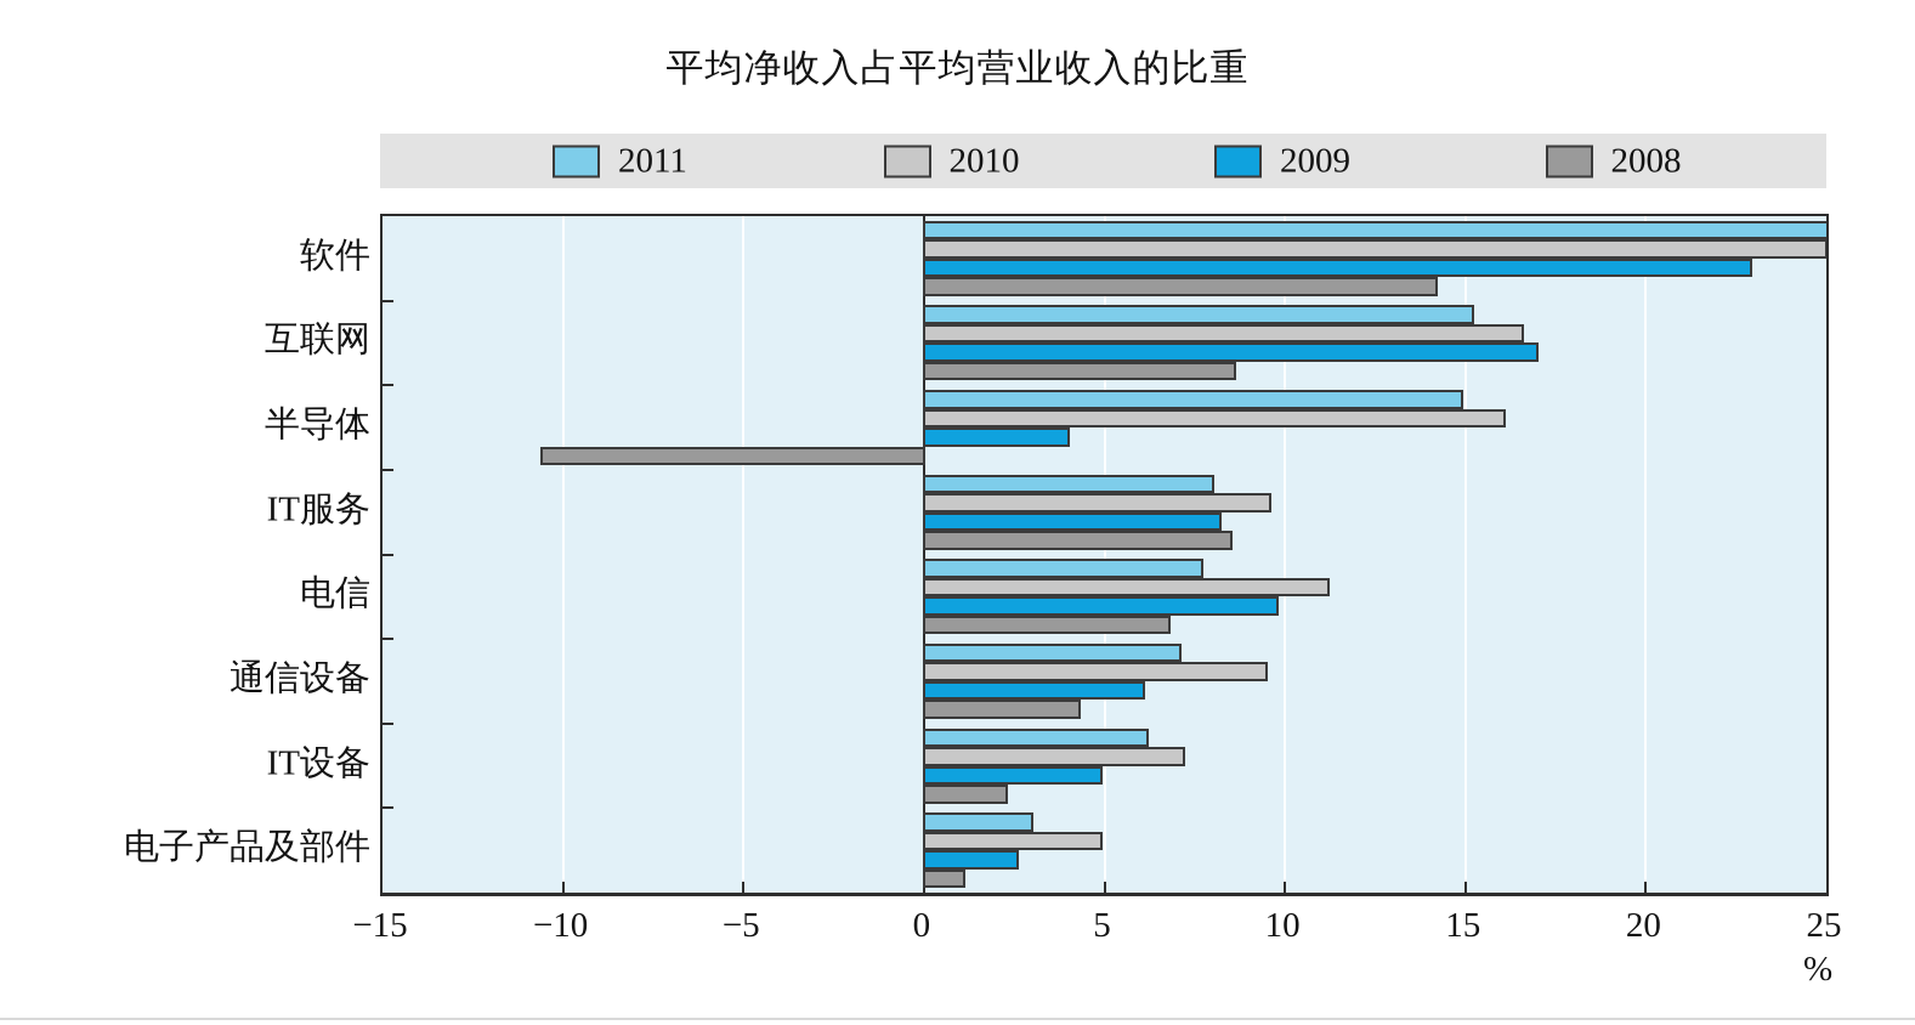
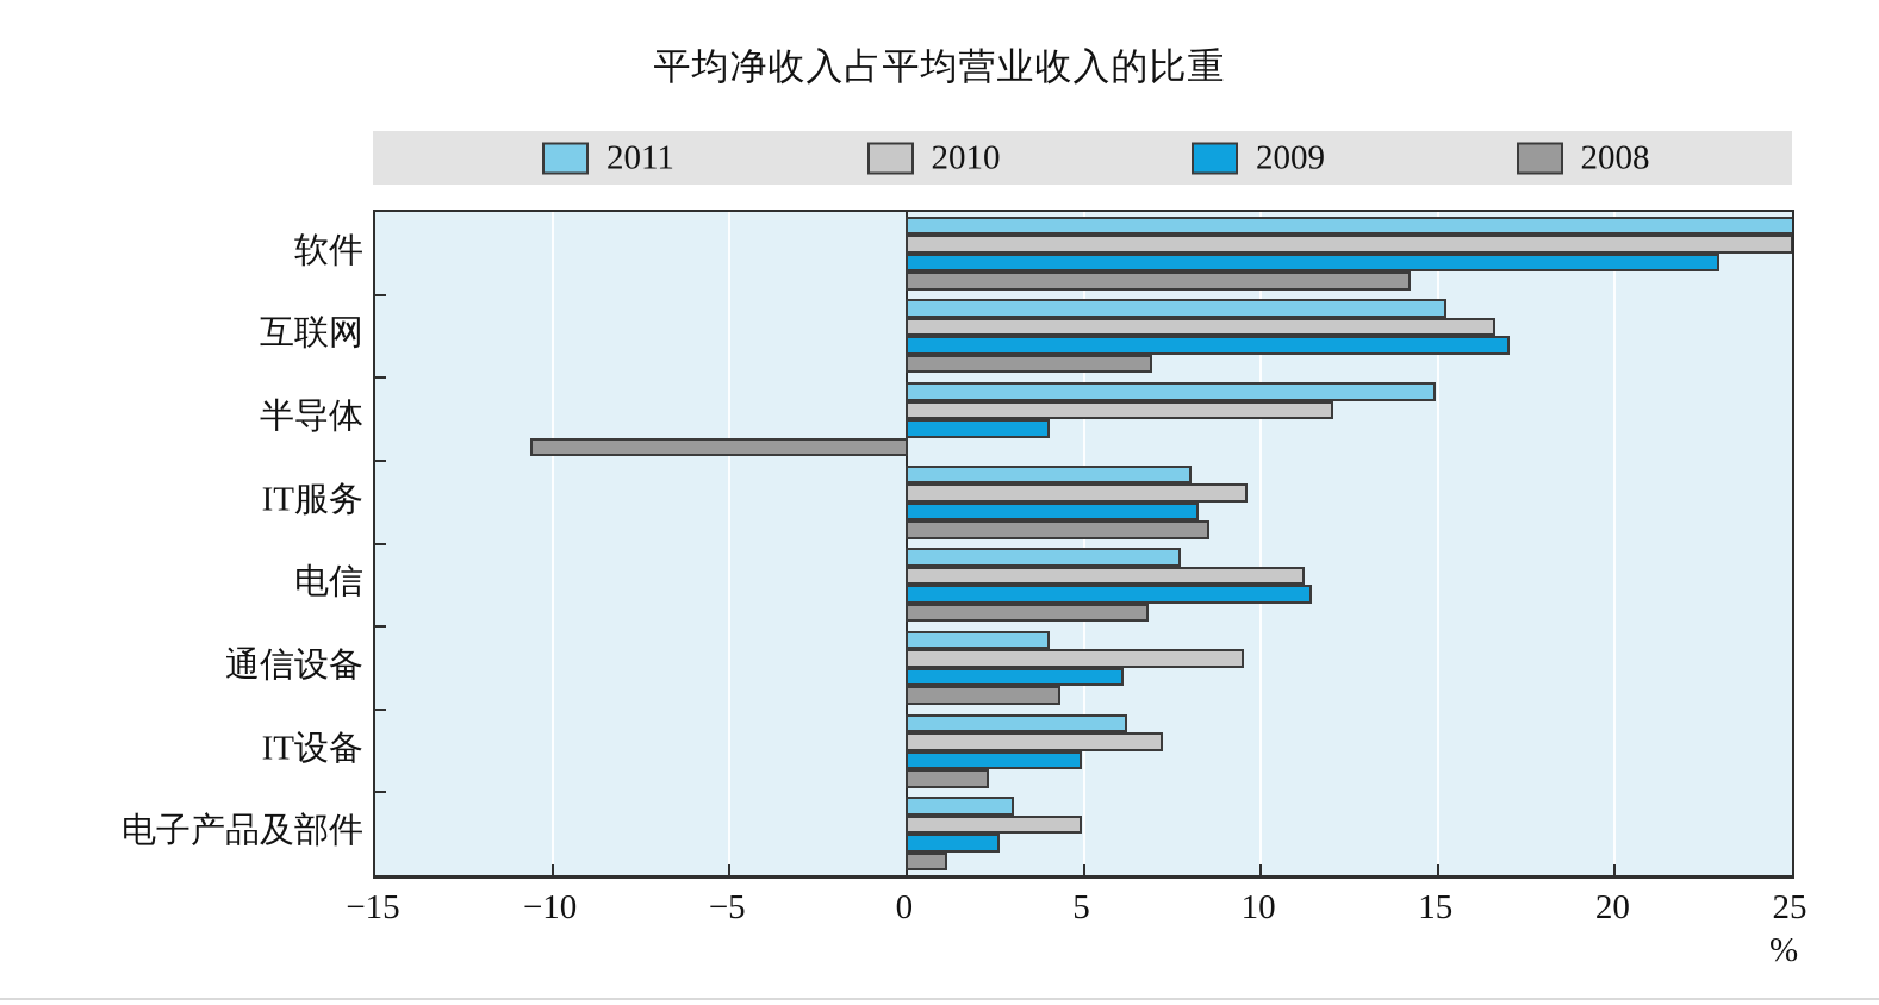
2008/互联网: 8.6 -> 6.9
2010/半导体: 16.1 -> 12.0
2009/电信: 9.8 -> 11.4
2011/通信设备: 7.1 -> 4.0
